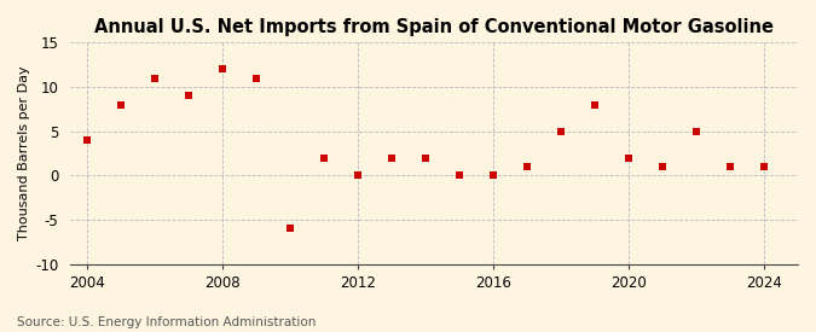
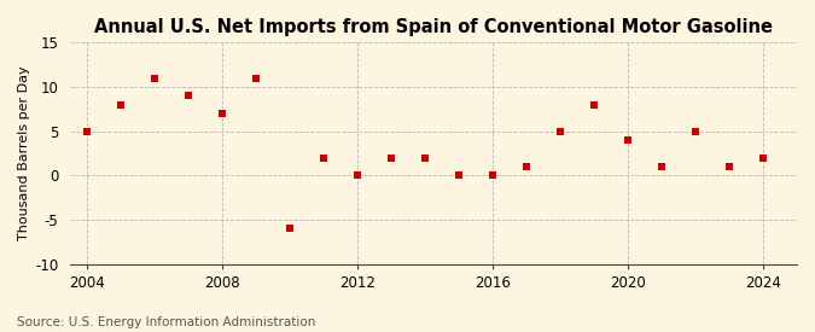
2004: 4 -> 5
2008: 12 -> 7
2020: 2 -> 4
2024: 1 -> 2
